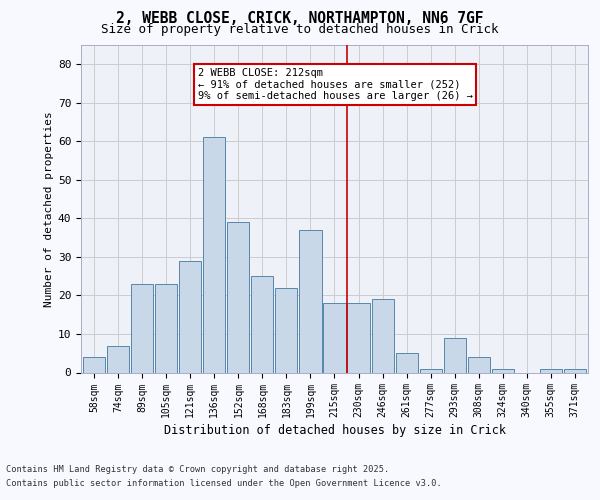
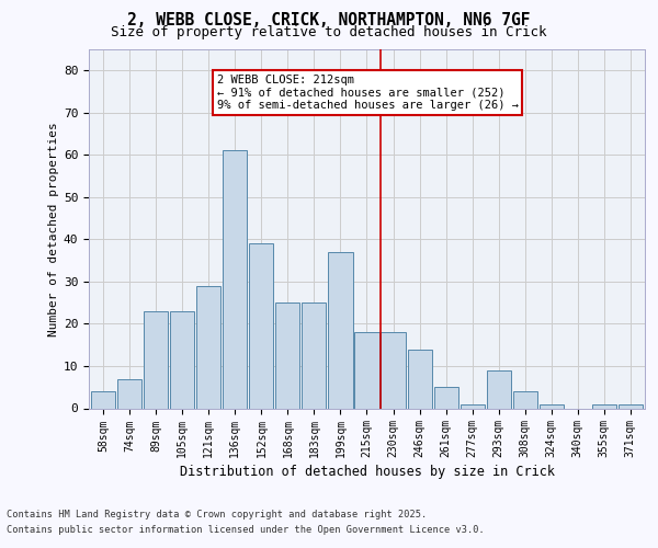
183sqm: 22 -> 25
246sqm: 19 -> 14
